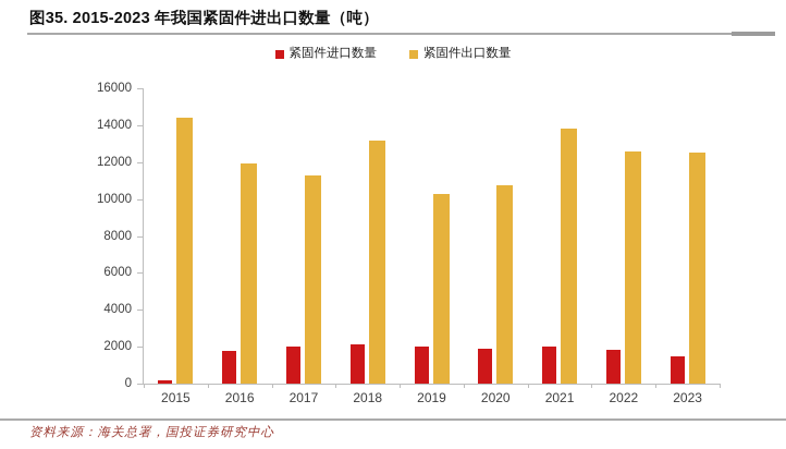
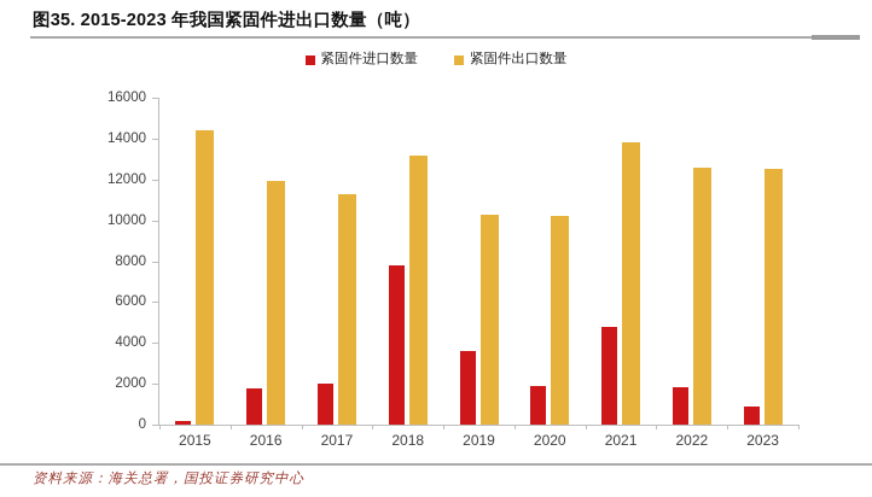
紧固件进口数量/2018: 2100 -> 7800
紧固件进口数量/2019: 2000 -> 3600
紧固件出口数量/2020: 10800 -> 10200
紧固件进口数量/2021: 2000 -> 4800
紧固件进口数量/2023: 1400 -> 900
